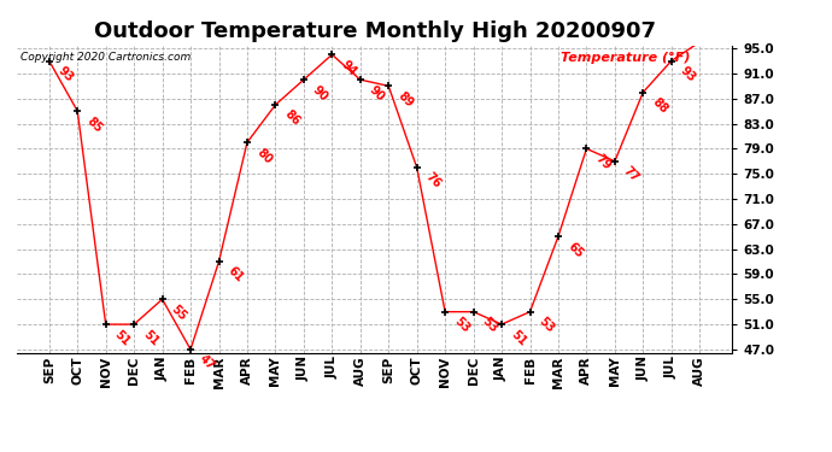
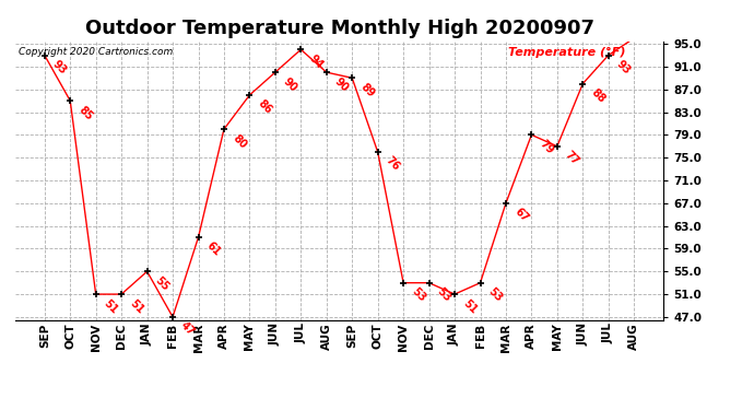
MAR: 65 -> 67
